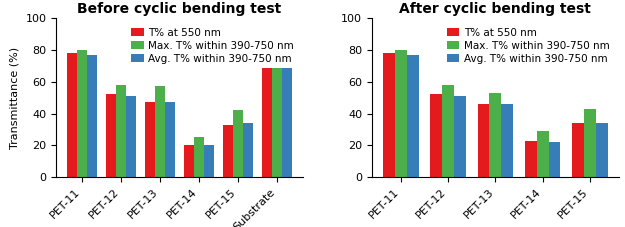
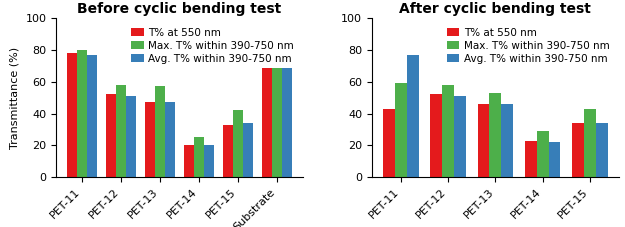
After cyclic bending test/T% at 550 nm/PET-11: 78 -> 43
After cyclic bending test/Max. T% within 390-750 nm/PET-11: 80 -> 59
